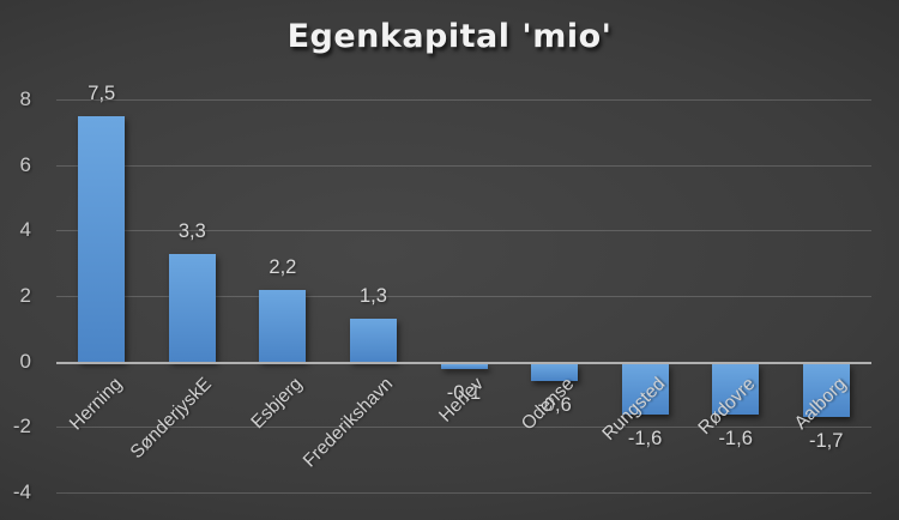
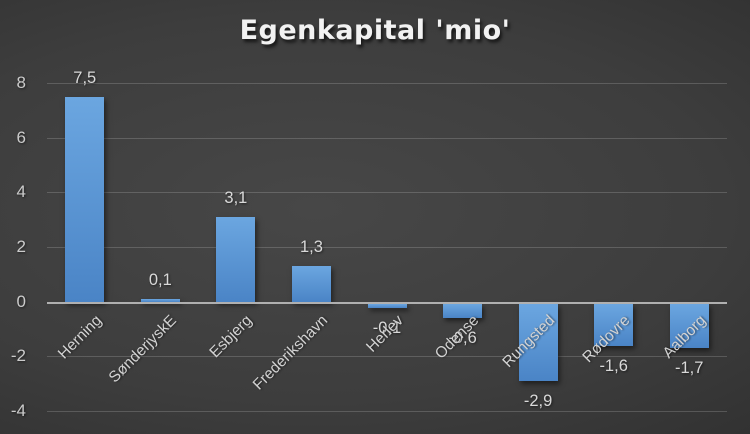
SønderjyskE: 3,3 -> 0,1
Esbjerg: 2,2 -> 3,1
Rungsted: -1,6 -> -2,9
